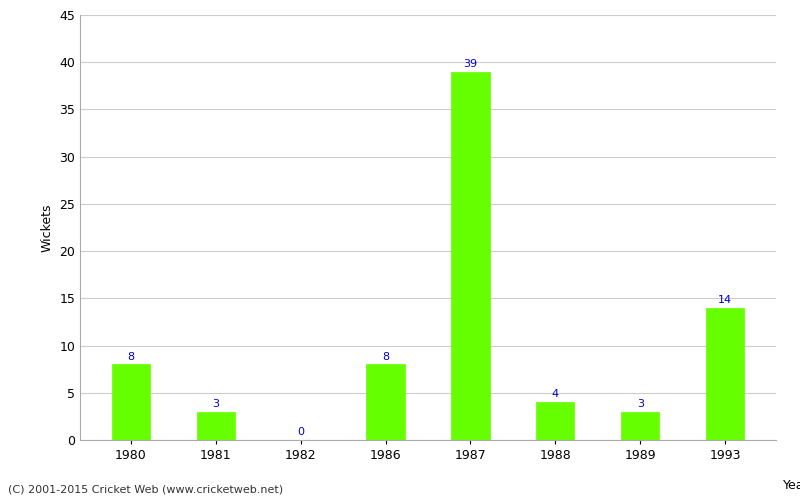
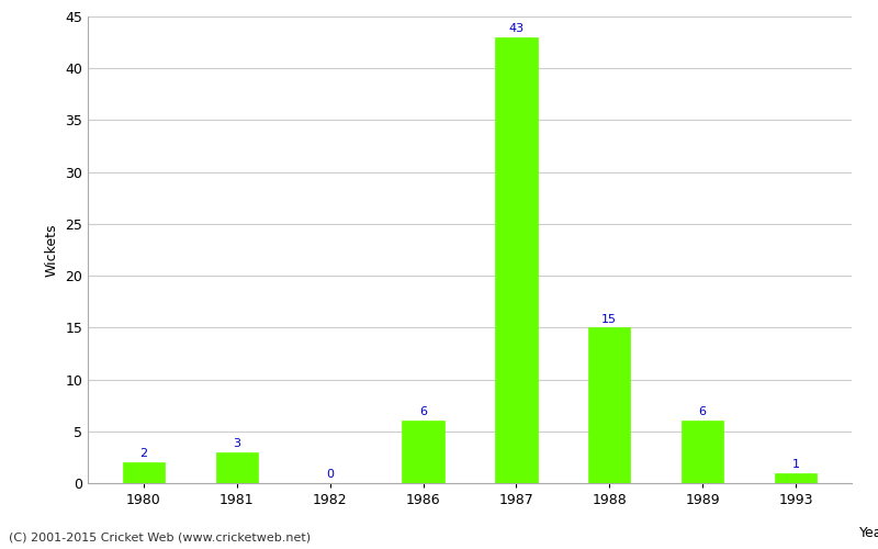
1980: 8 -> 2
1986: 8 -> 6
1987: 39 -> 43
1988: 4 -> 15
1989: 3 -> 6
1993: 14 -> 1
